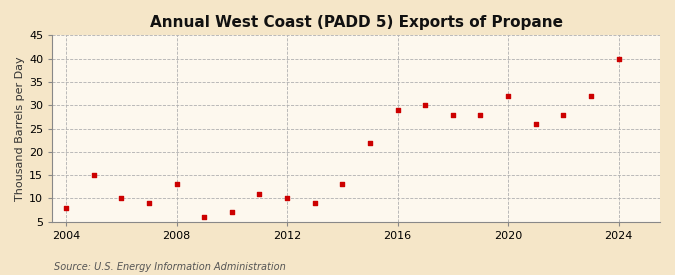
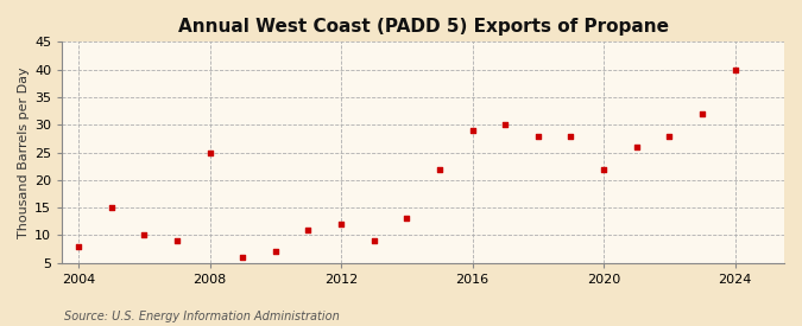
2008: 13 -> 25
2012: 10 -> 12
2020: 32 -> 22
